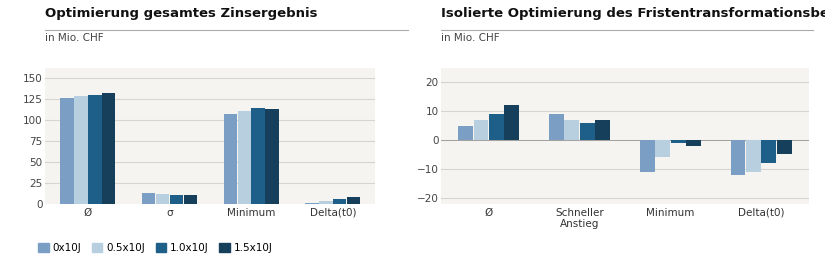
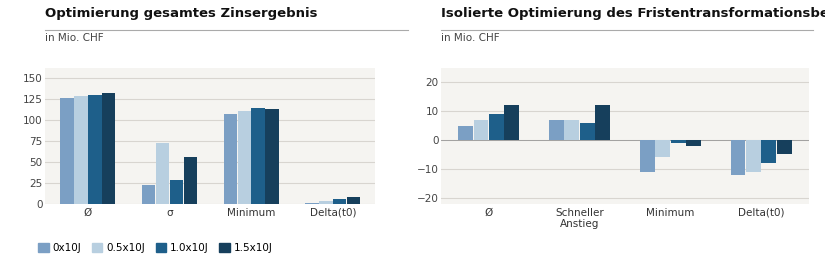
0x10J/σ: 13 -> 22
0.5x10J/σ: 12 -> 72
1.0x10J/σ: 10 -> 28
1.5x10J/σ: 10 -> 56
0x10J/Schneller Anstieg: 9 -> 7
1.5x10J/Schneller Anstieg: 7 -> 12
